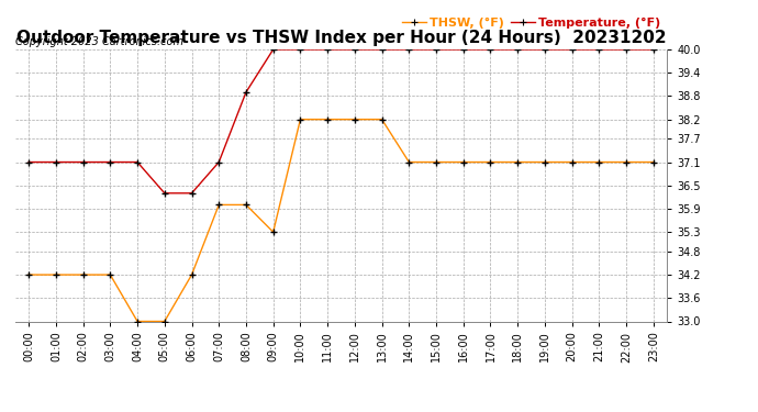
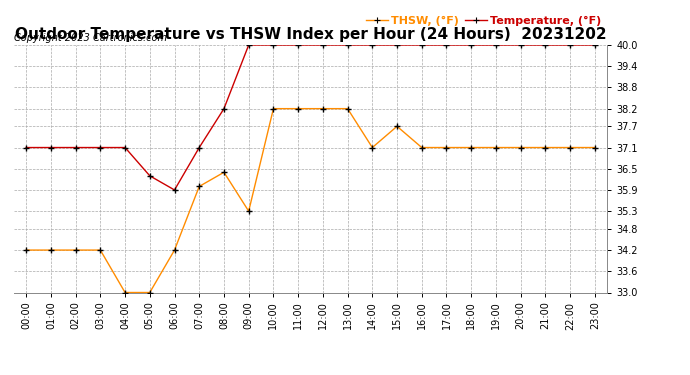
Temperature, (°F)/06:00: 36.3 -> 35.9
Temperature, (°F)/08:00: 38.9 -> 38.2
THSW, (°F)/08:00: 36.0 -> 36.4
THSW, (°F)/15:00: 37.1 -> 37.7
